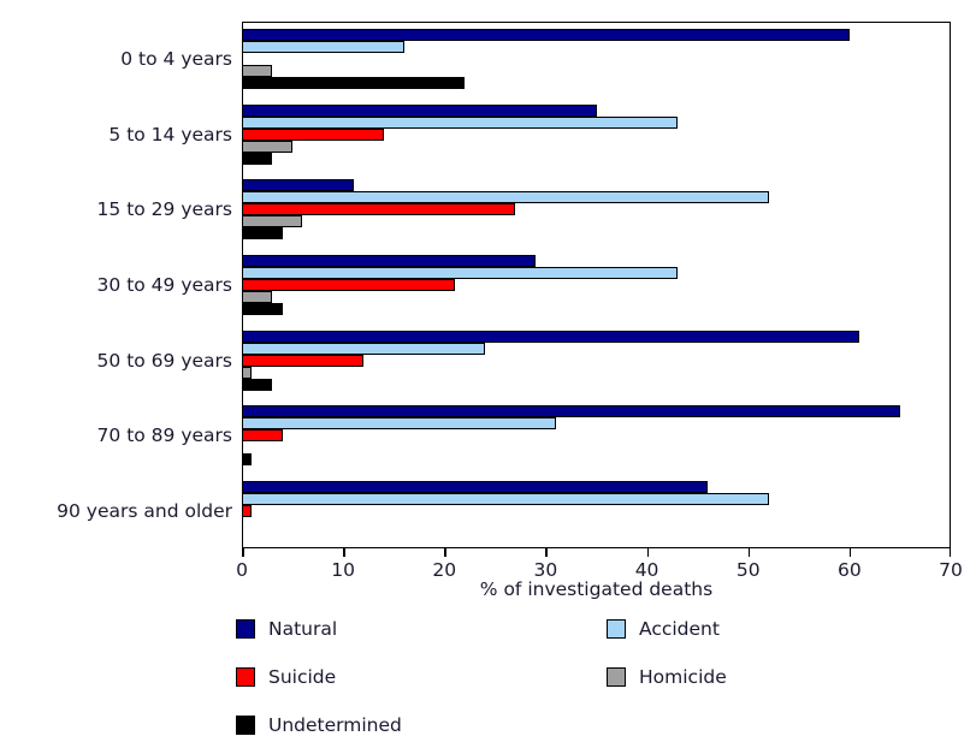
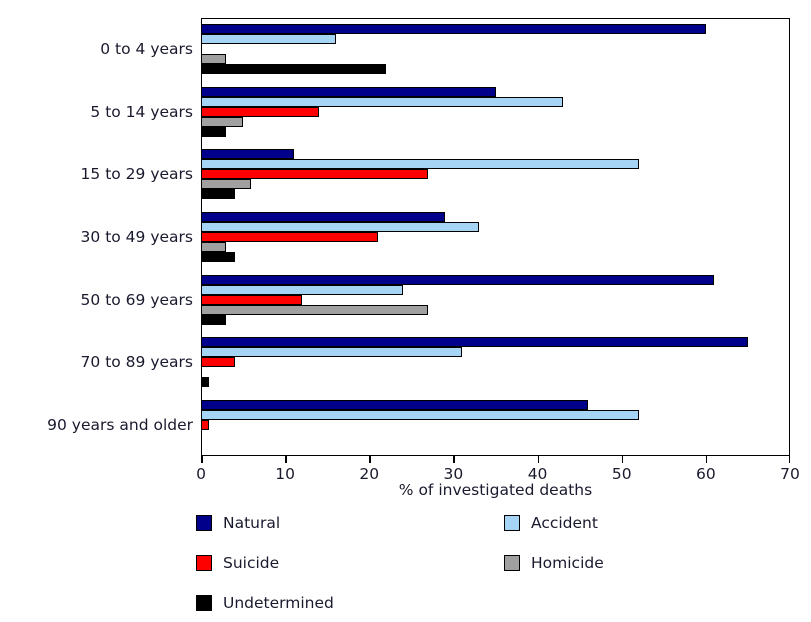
Accident/30 to 49 years: 43 -> 33
Homicide/50 to 69 years: 1 -> 27
